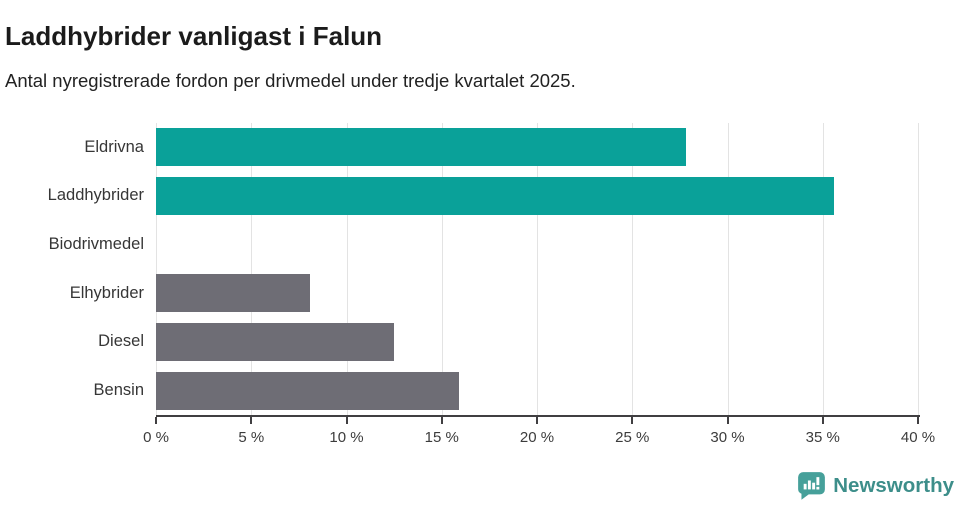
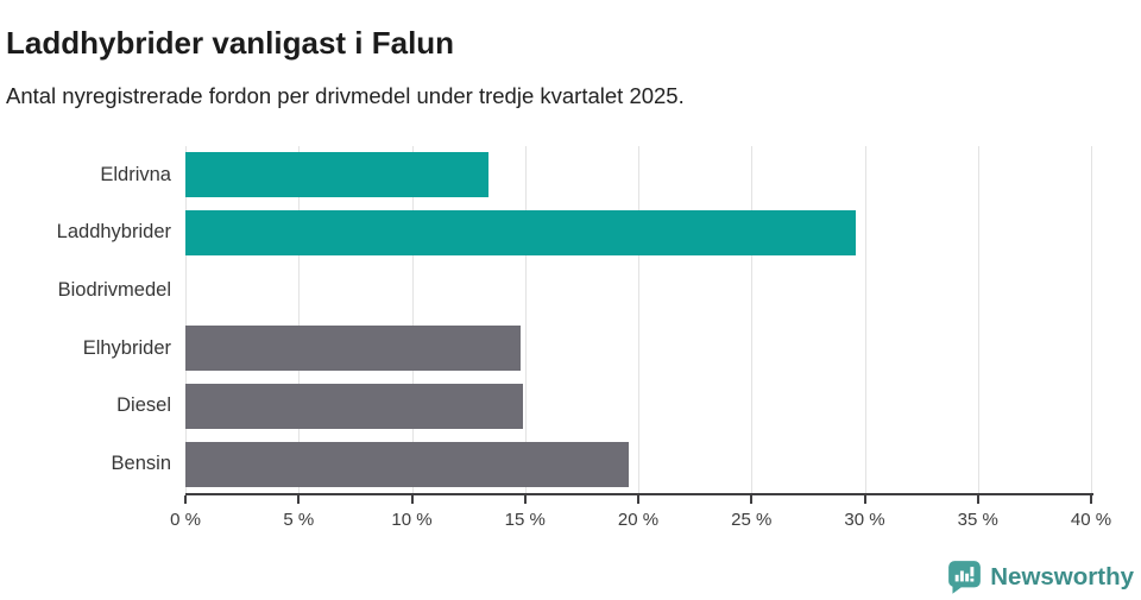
Eldrivna: 27.8% -> 13.4%
Laddhybrider: 35.6% -> 29.6%
Elhybrider: 8.1% -> 14.8%
Diesel: 12.5% -> 14.9%
Bensin: 15.9% -> 19.6%
